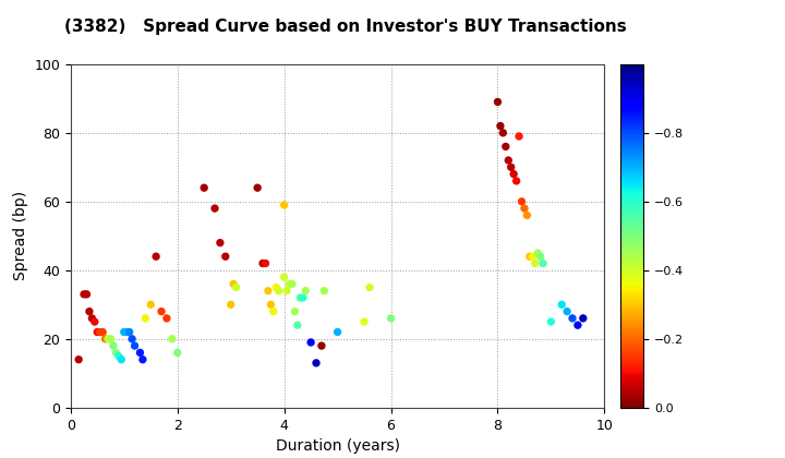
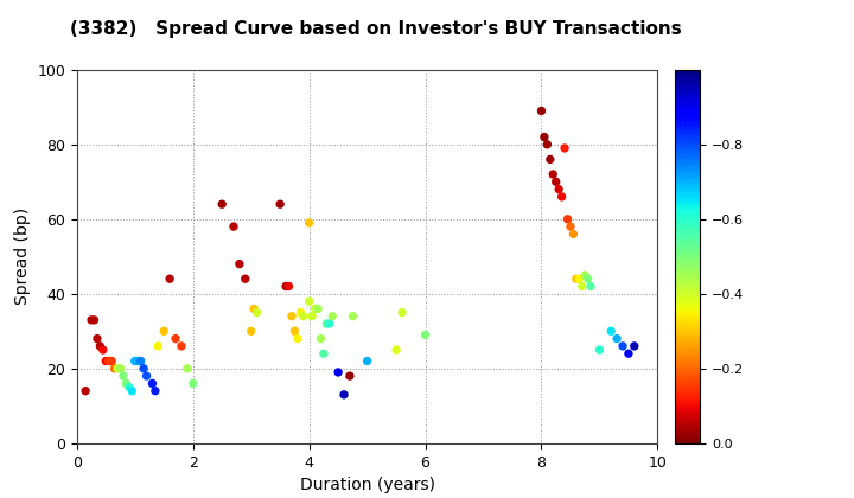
6: 26 -> 29
